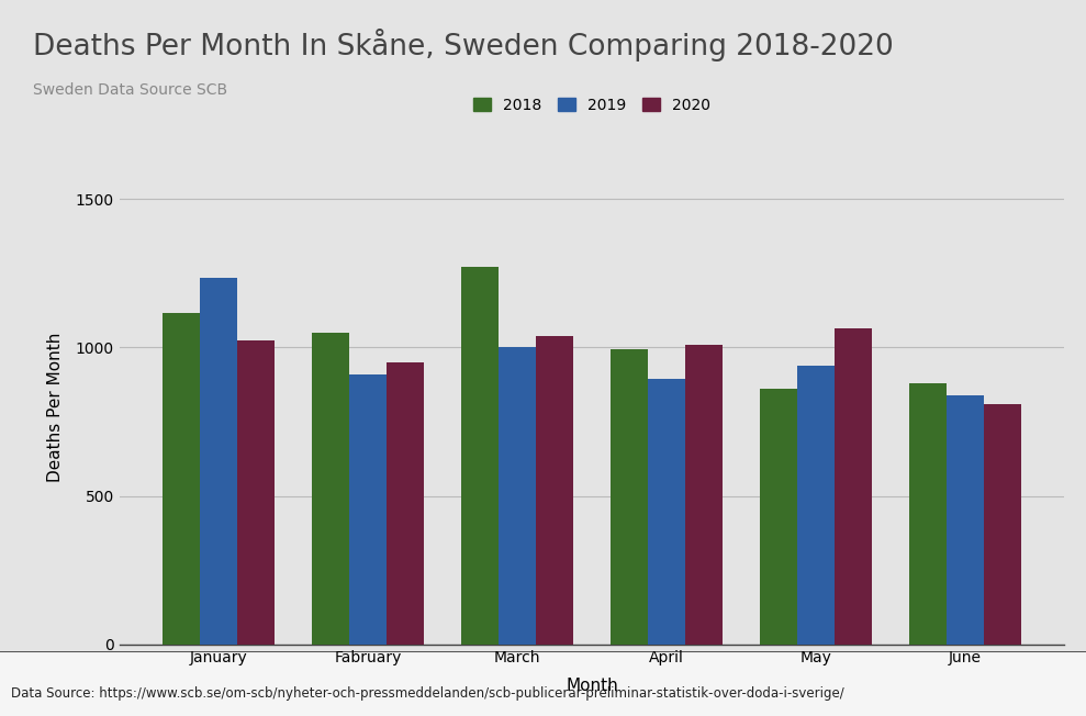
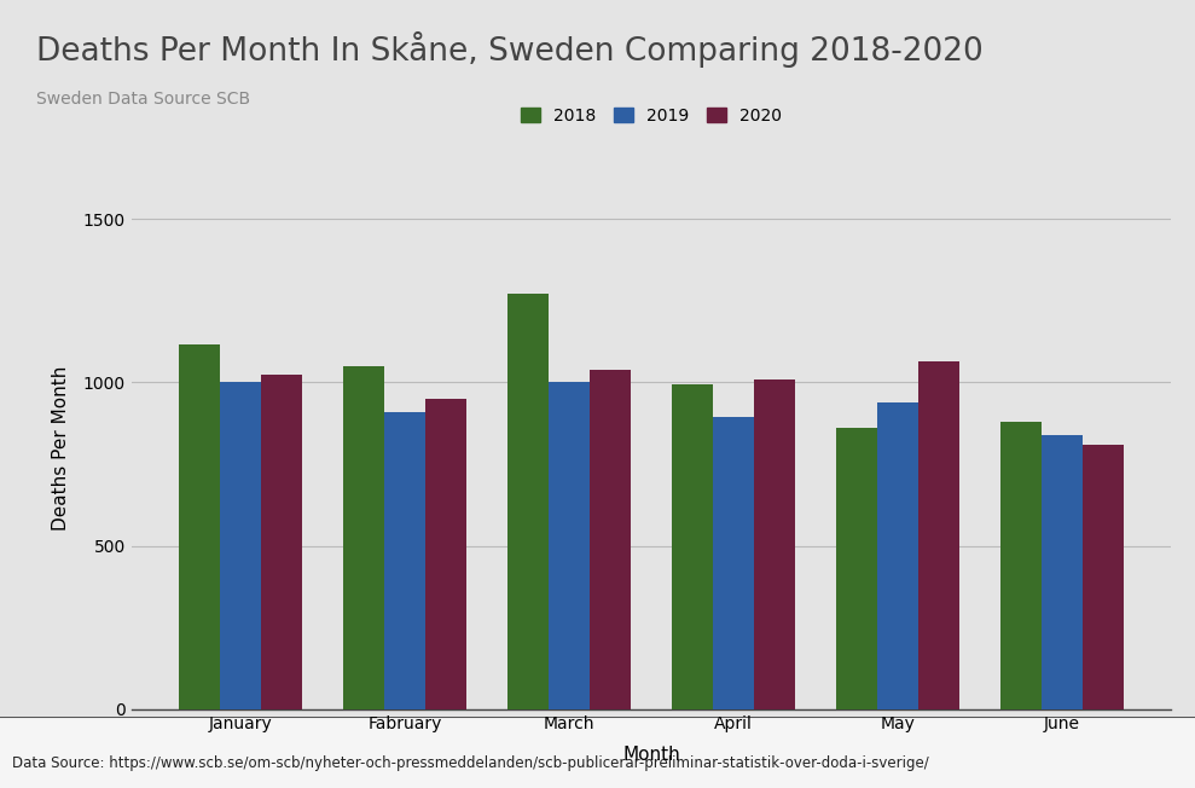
2019/January: 1235 -> 1000
